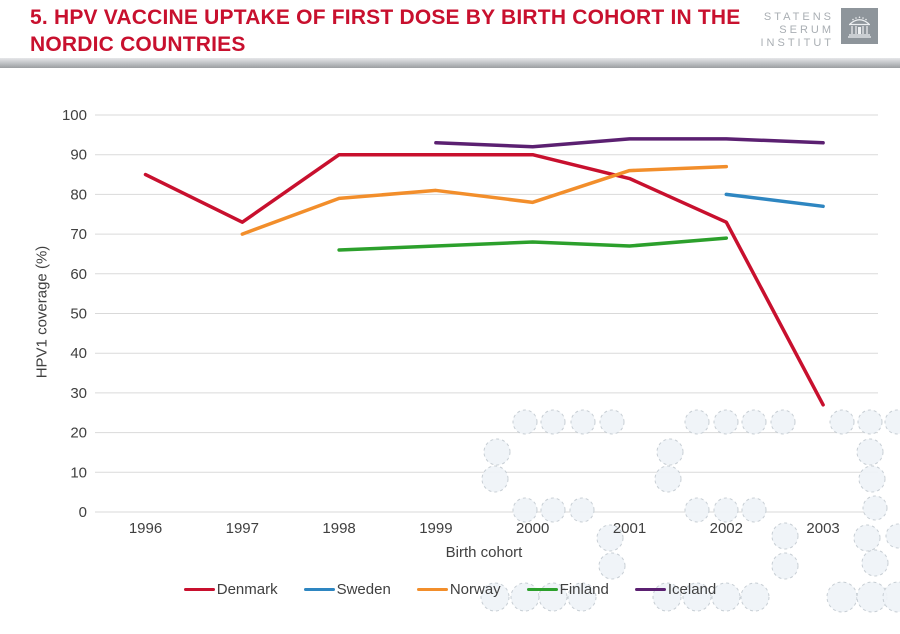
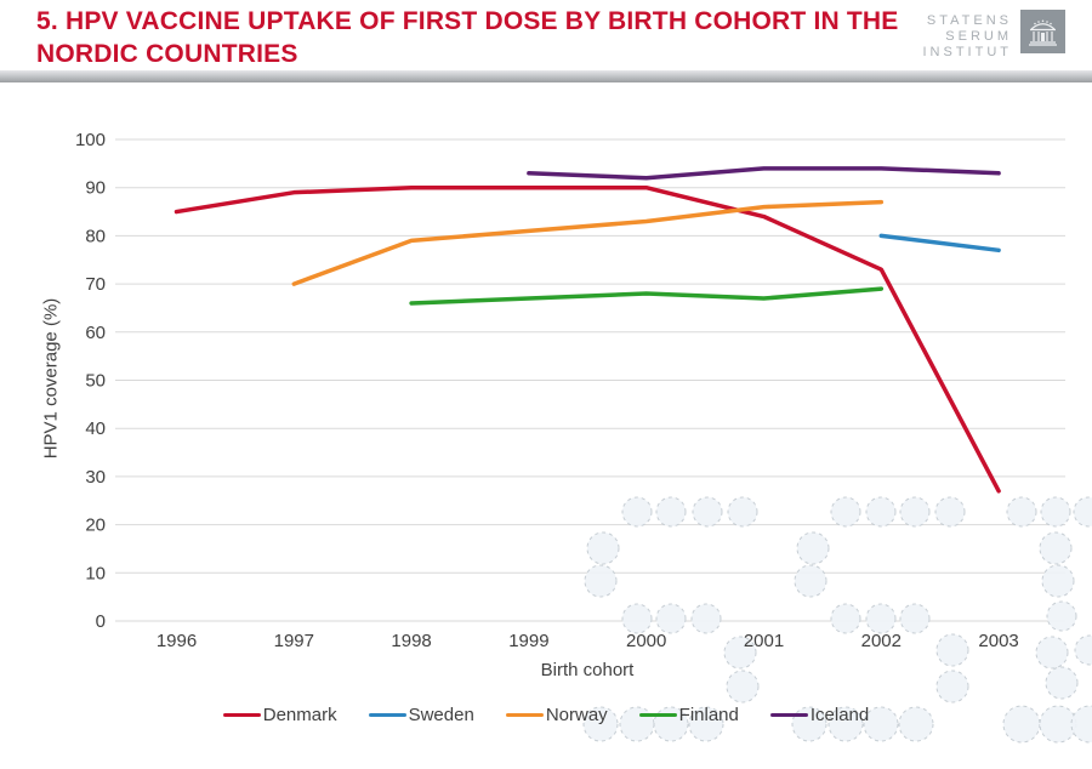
Denmark/1997: 73 -> 89
Norway/2000: 78 -> 83
